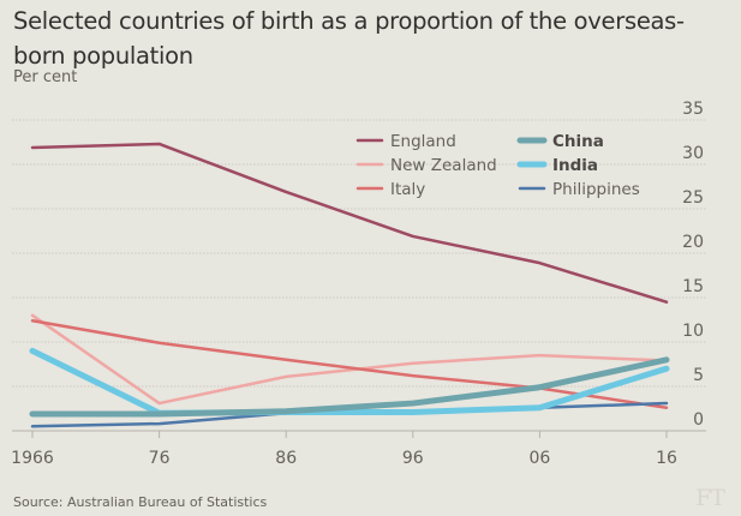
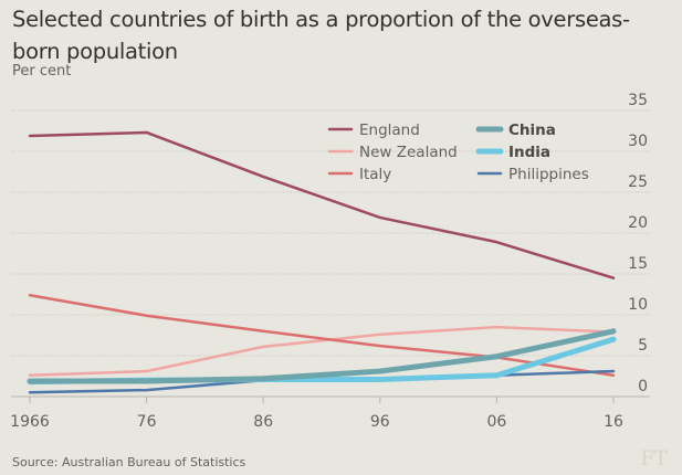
New Zealand/1966: 13 -> 3
India/1966: 9 -> 2
